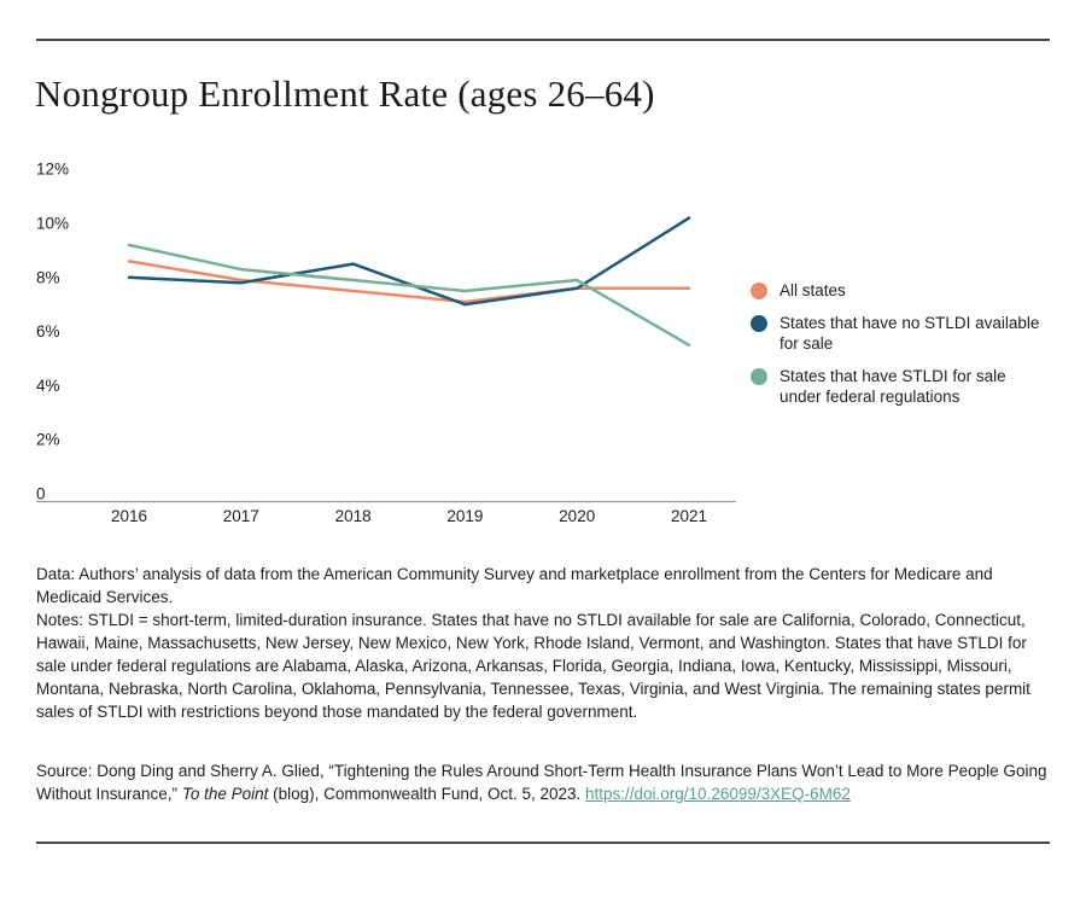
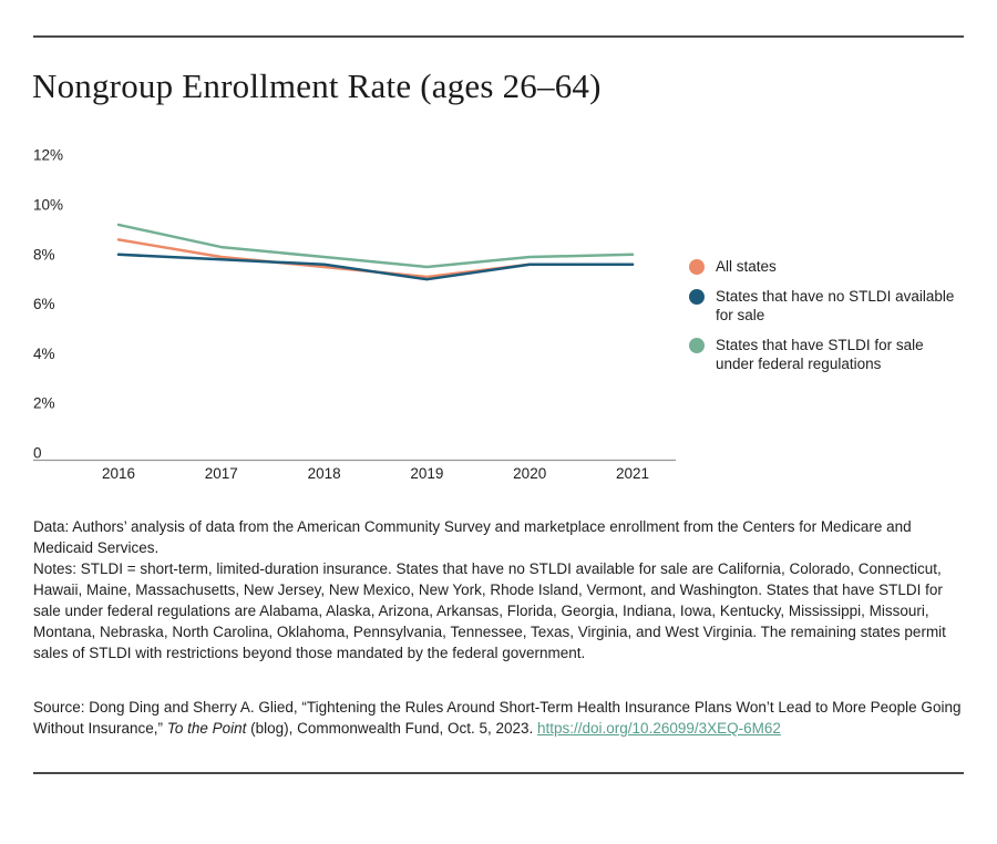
States that have no STLDI available for sale/2018: 8.5% -> 7.6%
States that have no STLDI available for sale/2021: 10.2% -> 7.6%
States that have STLDI for sale under federal regulations/2021: 5.5% -> 8.0%
